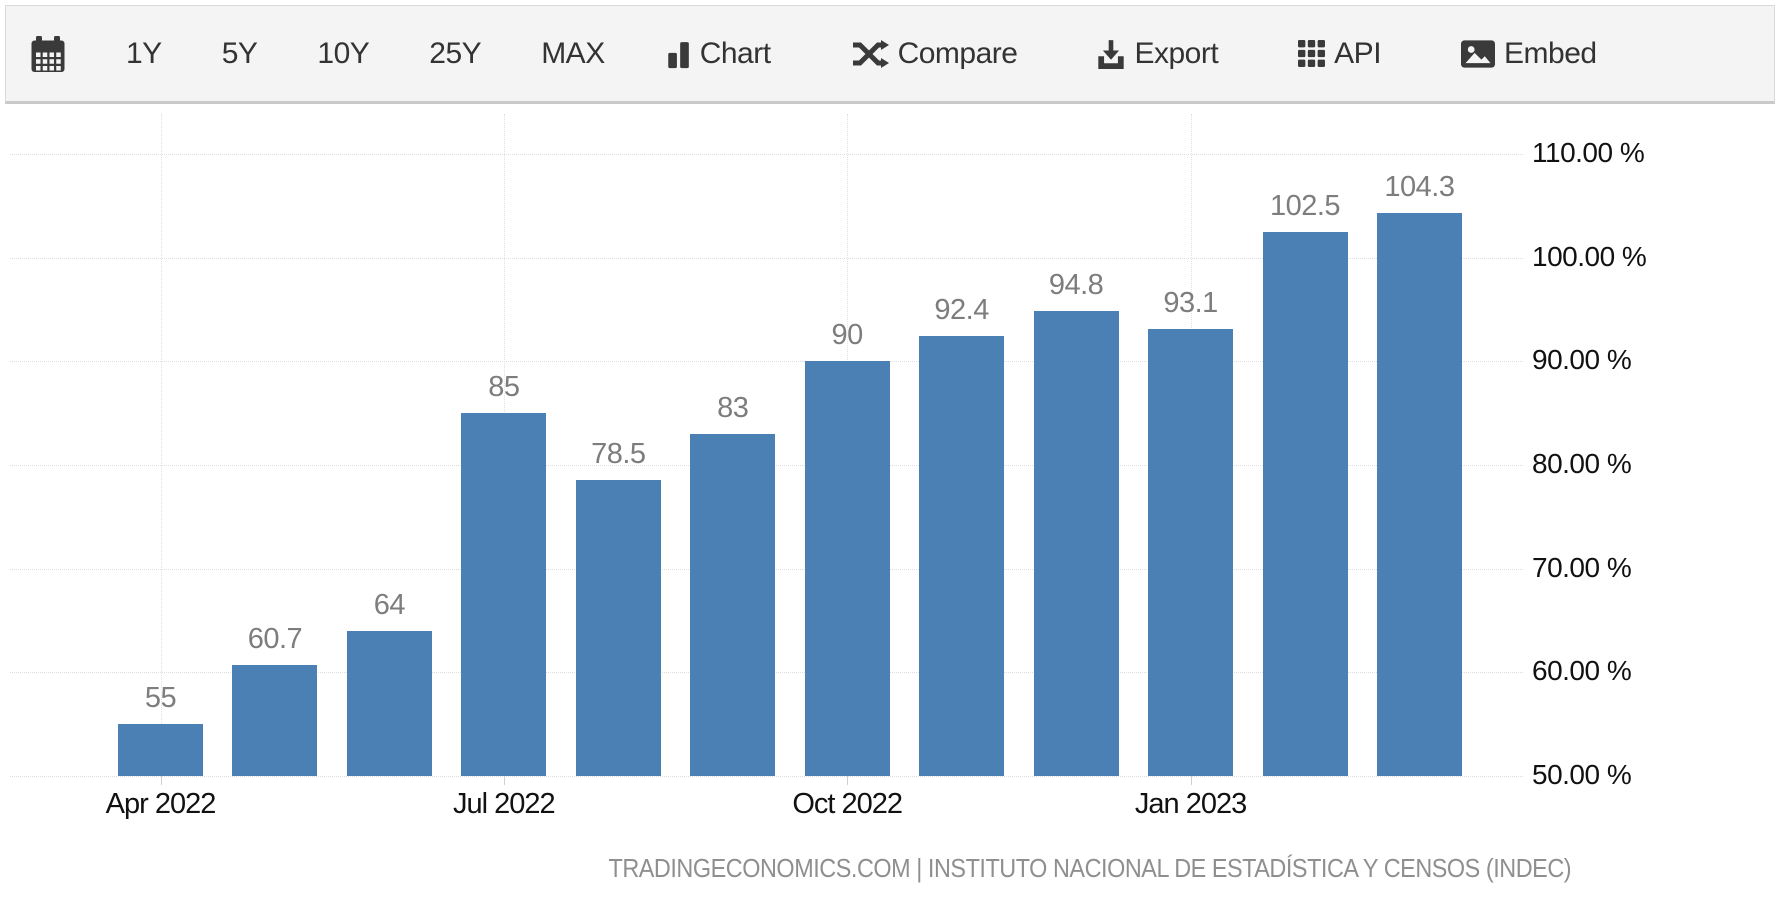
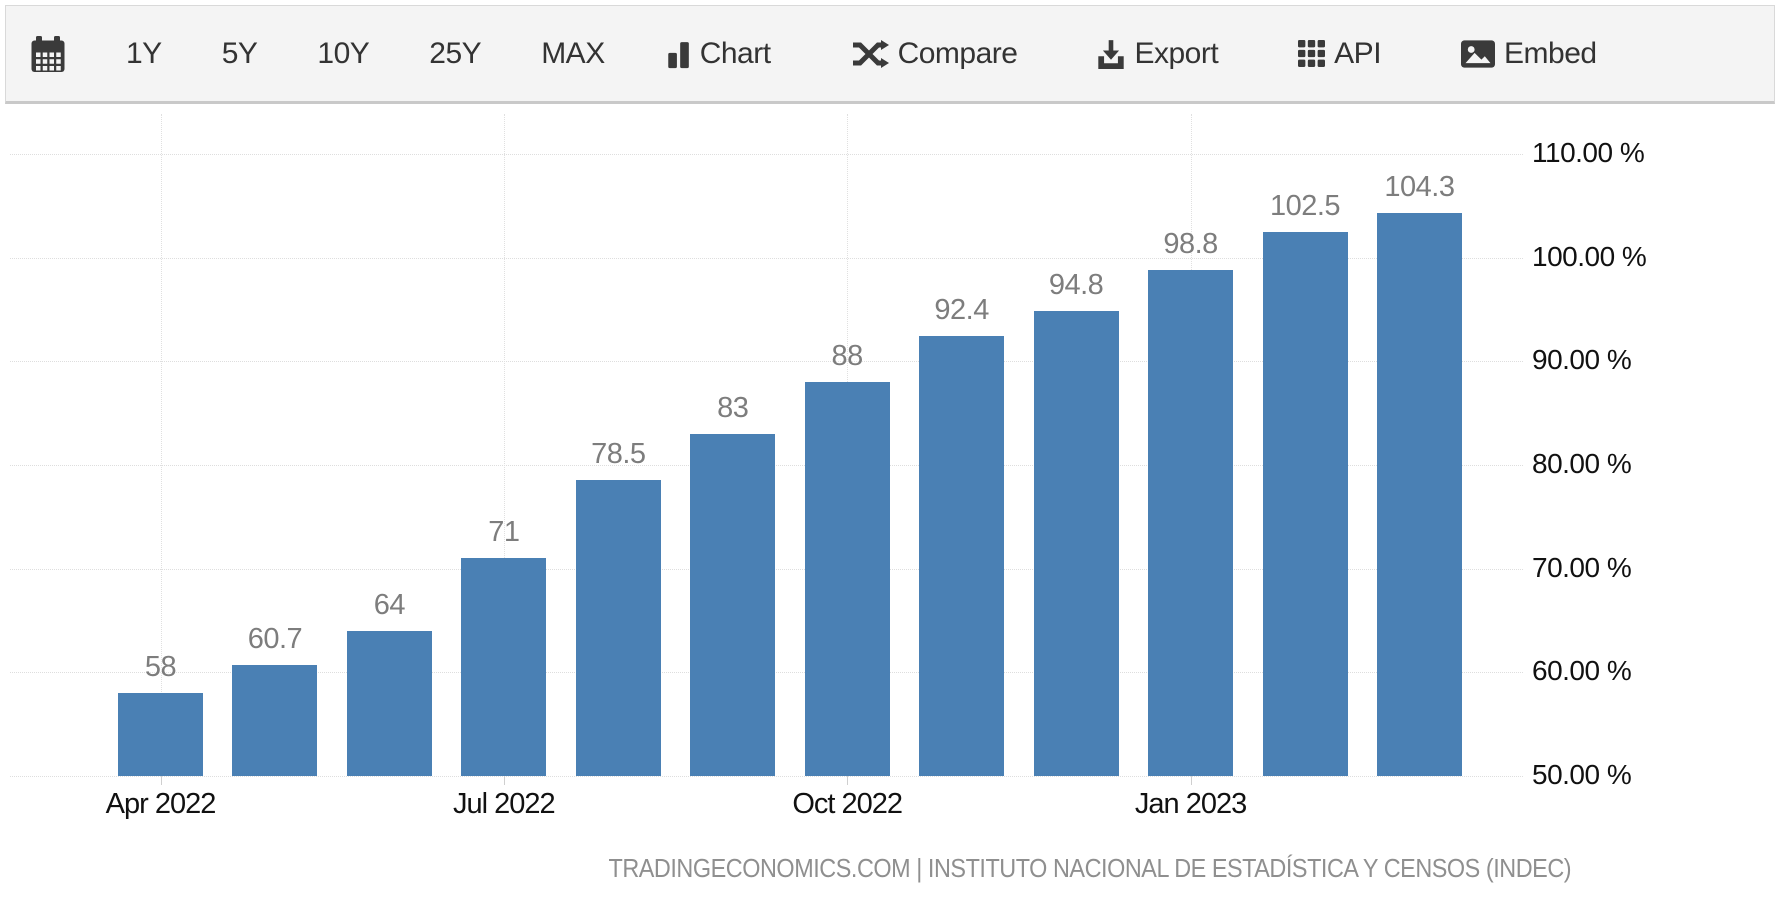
Apr 2022: 55 -> 58
Jul 2022: 85 -> 71
Oct 2022: 90 -> 88
Jan 2023: 93.1 -> 98.8
